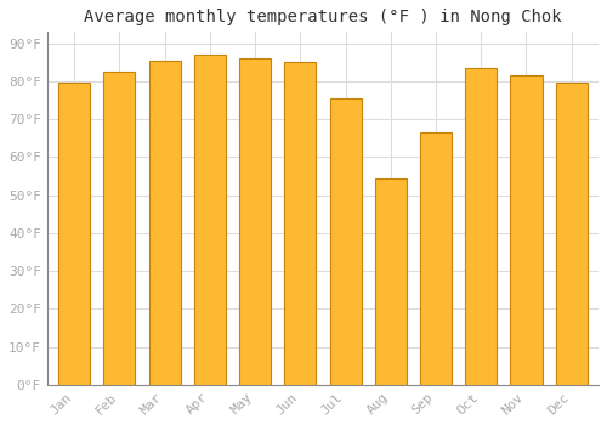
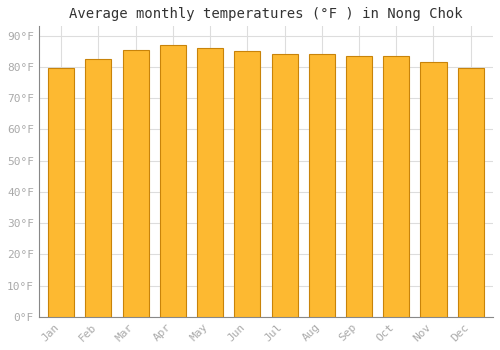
Jul: 75.5°F -> 84.0°F
Aug: 54.5°F -> 84.0°F
Sep: 66.5°F -> 83.5°F
